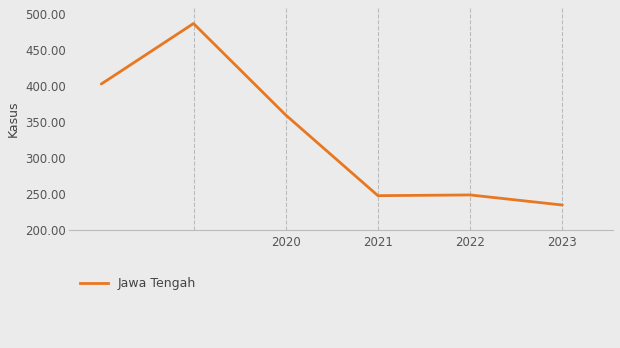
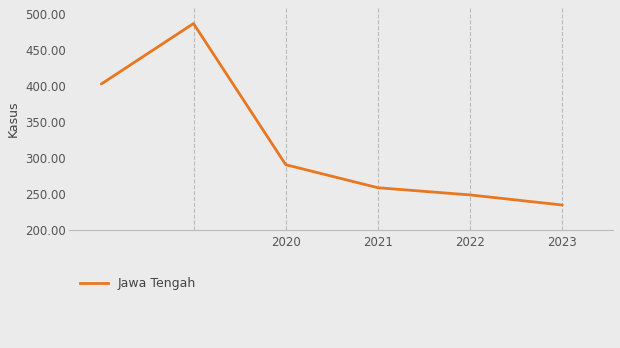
2020: 360 -> 291
2021: 248 -> 259
